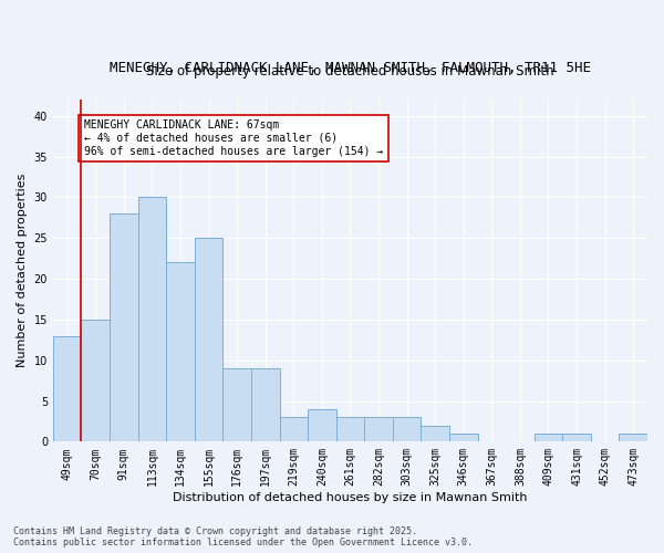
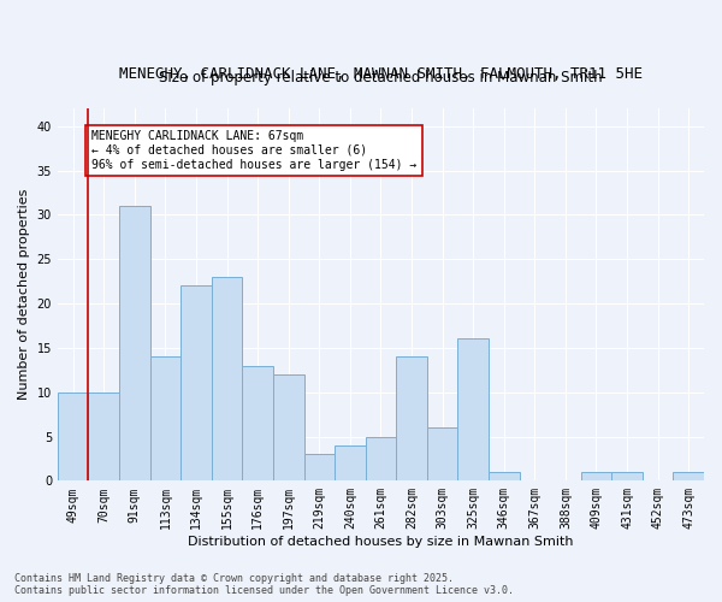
49sqm: 13 -> 10
70sqm: 15 -> 10
91sqm: 28 -> 31
113sqm: 30 -> 14
155sqm: 25 -> 23
176sqm: 9 -> 13
197sqm: 9 -> 12
261sqm: 3 -> 5
282sqm: 3 -> 14
303sqm: 3 -> 6
325sqm: 2 -> 16
